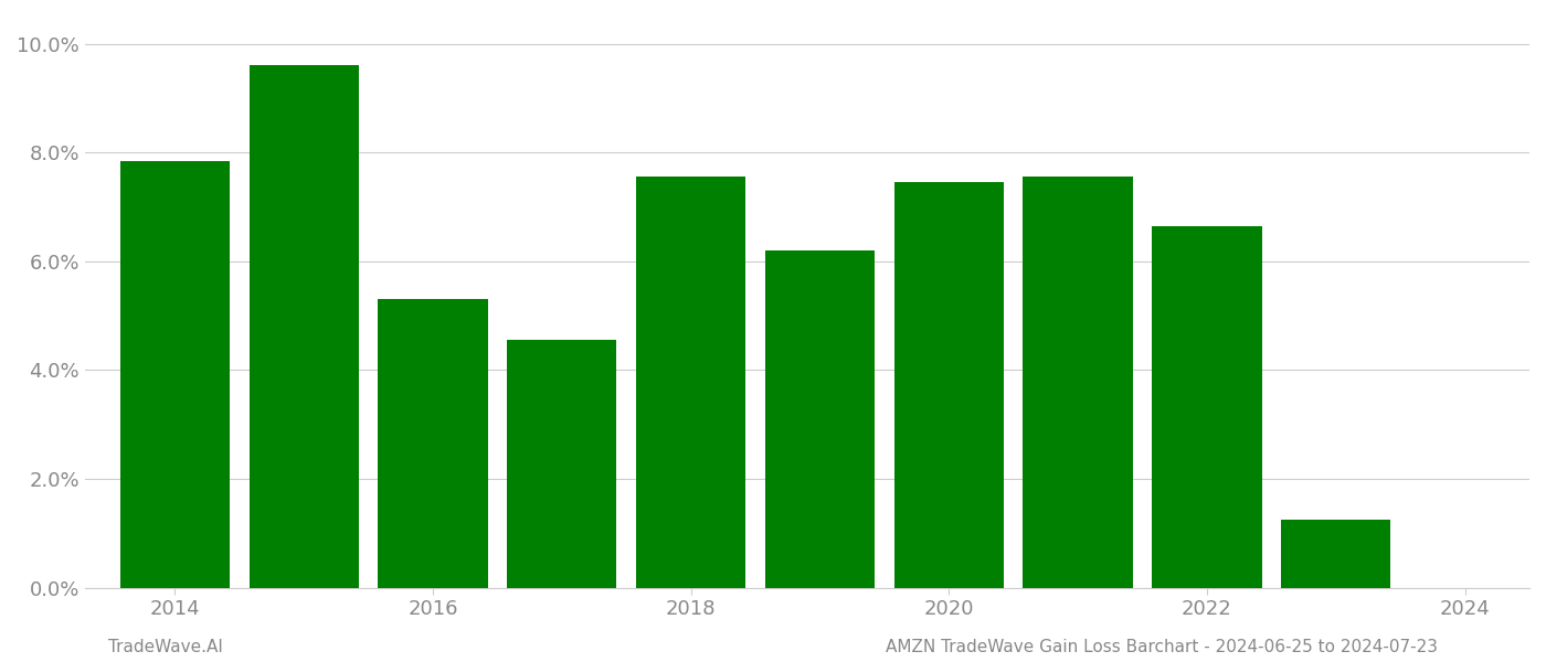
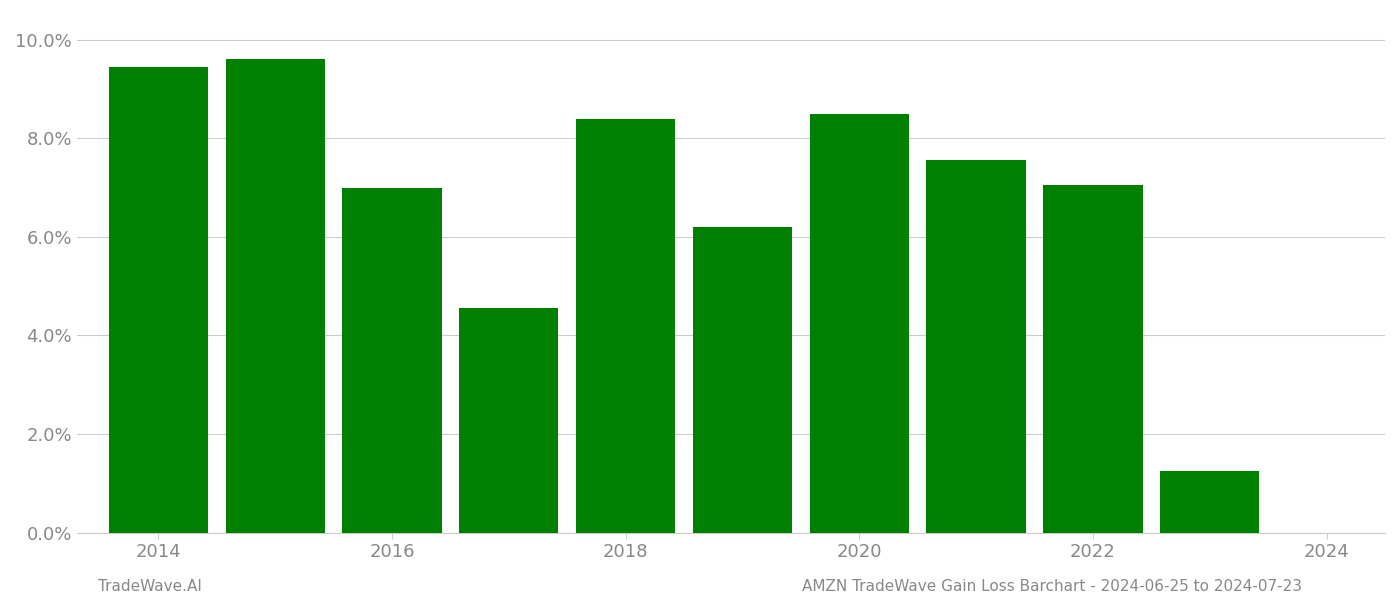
2014: 7.85% -> 9.45%
2016: 5.30% -> 7.00%
2018: 7.55% -> 8.40%
2020: 7.45% -> 8.50%
2022: 6.65% -> 7.05%
